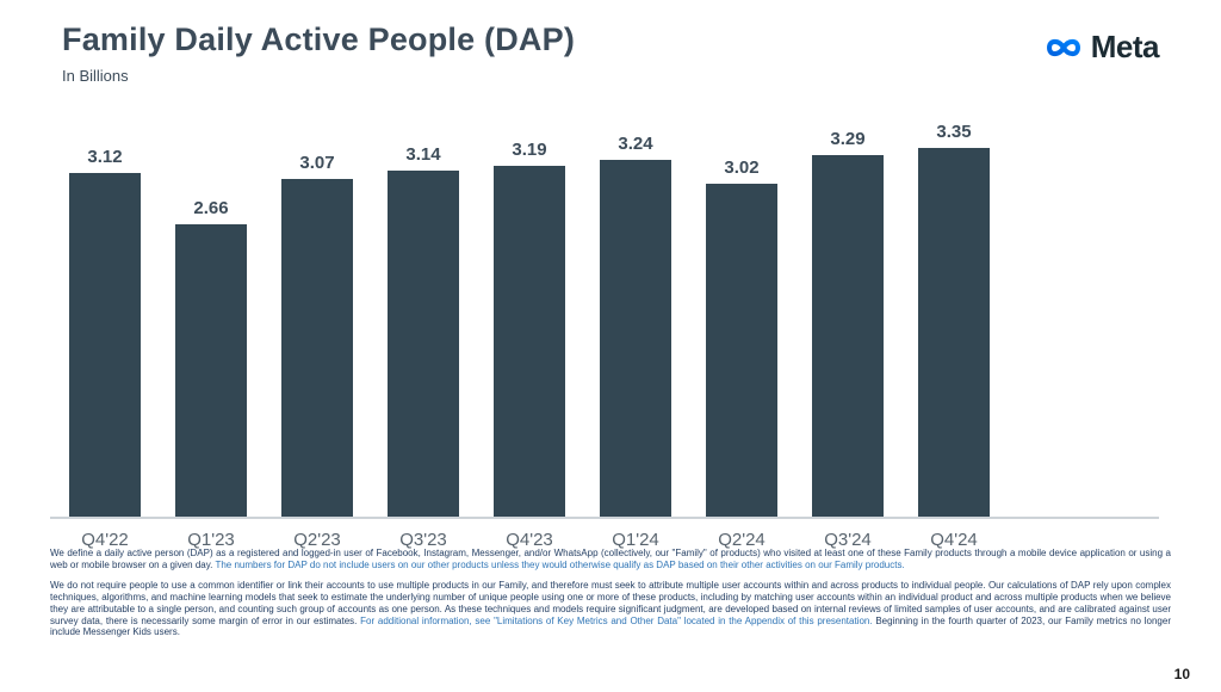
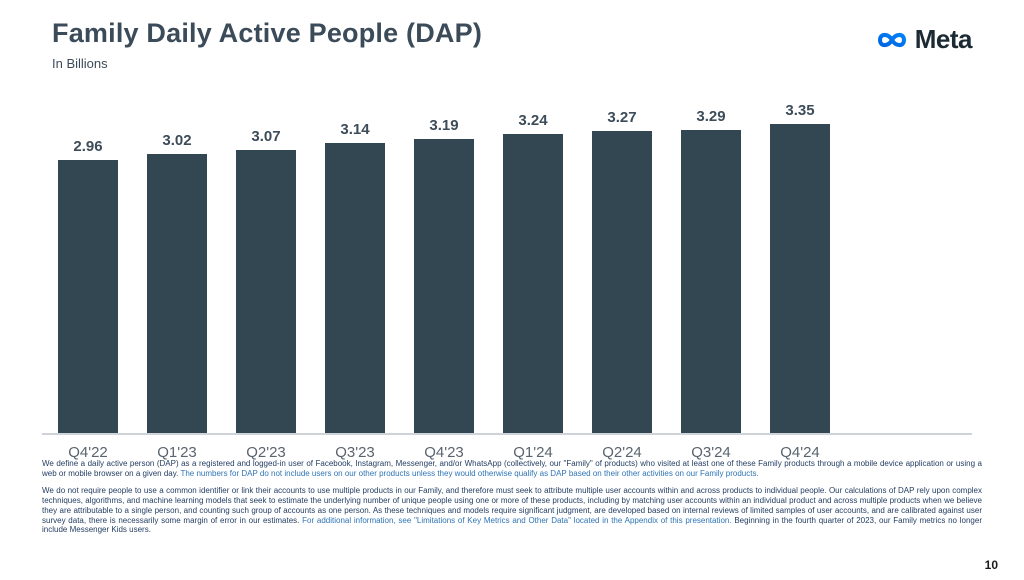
Q4'22: 3.12 -> 2.96
Q1'23: 2.66 -> 3.02
Q2'24: 3.02 -> 3.27
